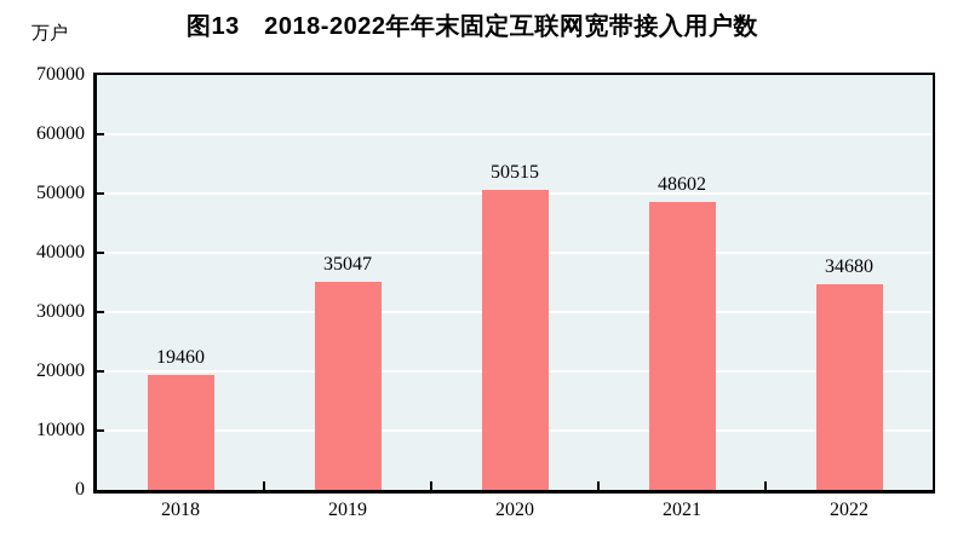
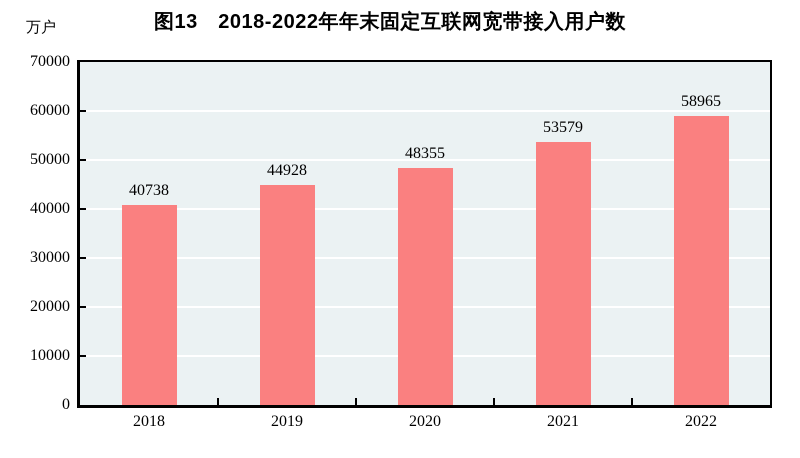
2018: 19460 -> 40738
2019: 35047 -> 44928
2020: 50515 -> 48355
2021: 48602 -> 53579
2022: 34680 -> 58965
